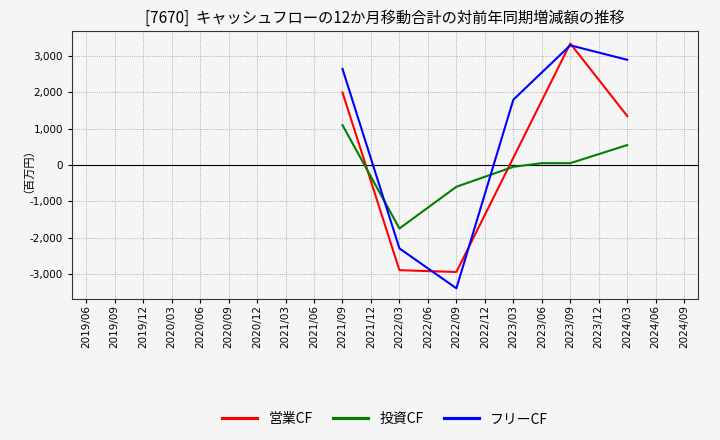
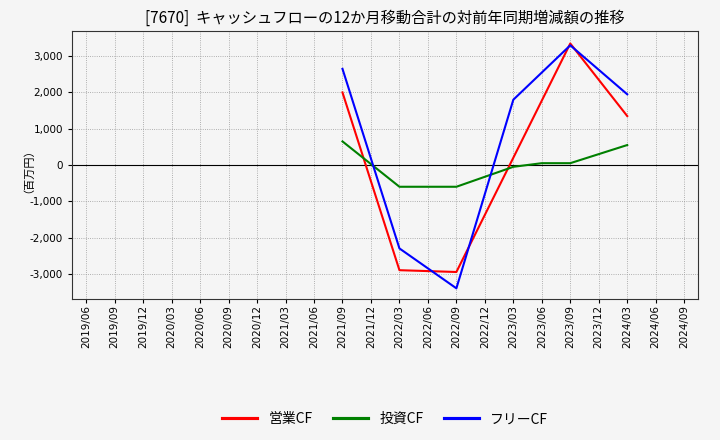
投資CF/2021/09: 1,100 -> 650
投資CF/2022/03: -1,750 -> -600
フリーCF/2024/03: 2,900 -> 1,950
